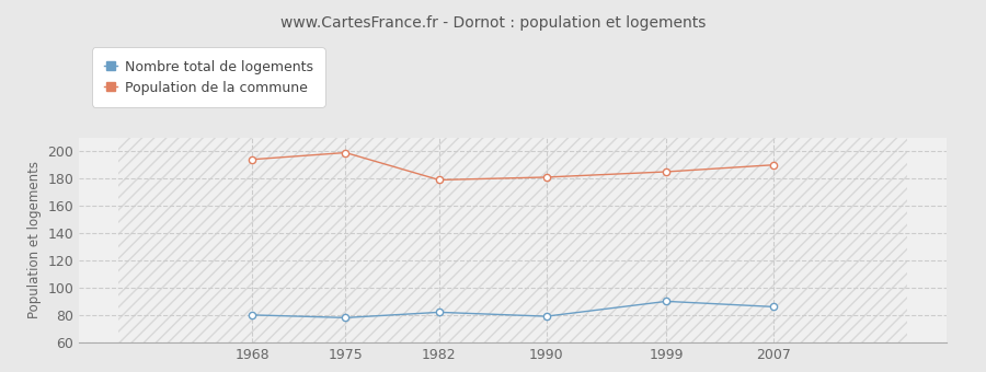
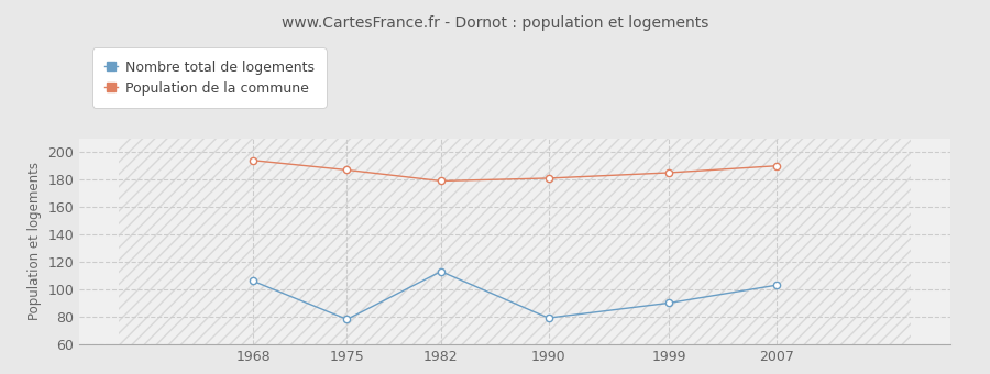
Nombre total de logements/1968: 80 -> 106
Population de la commune/1975: 199 -> 187
Nombre total de logements/1982: 82 -> 113
Nombre total de logements/2007: 86 -> 103
